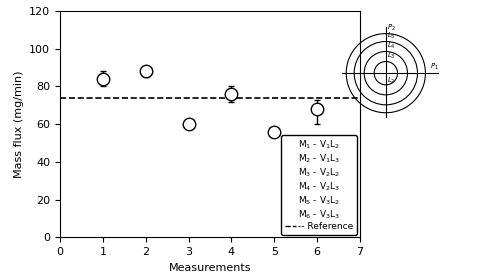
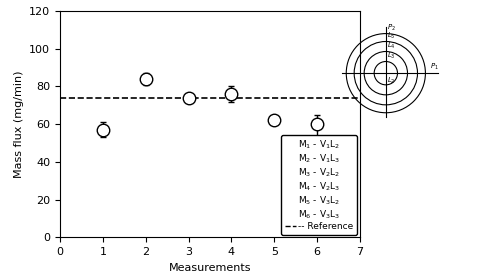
1: 84 -> 57
2: 88 -> 84
3: 60 -> 74
5: 56 -> 62
6: 68 -> 60
